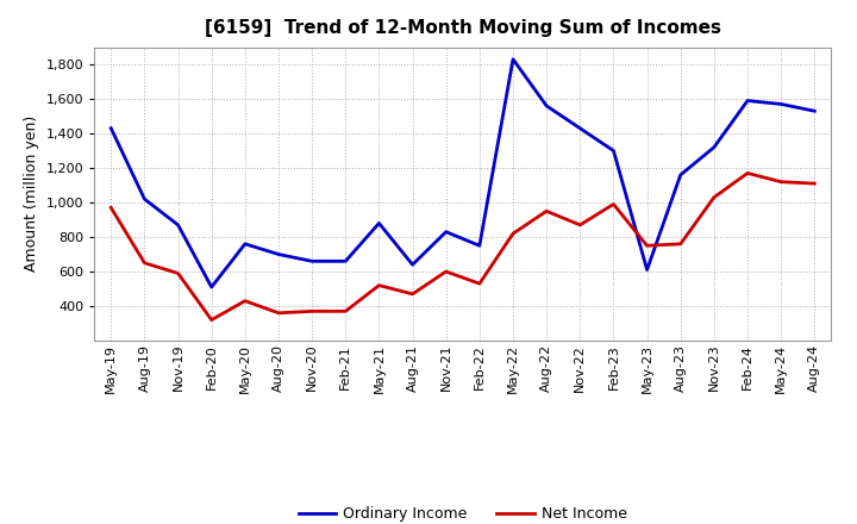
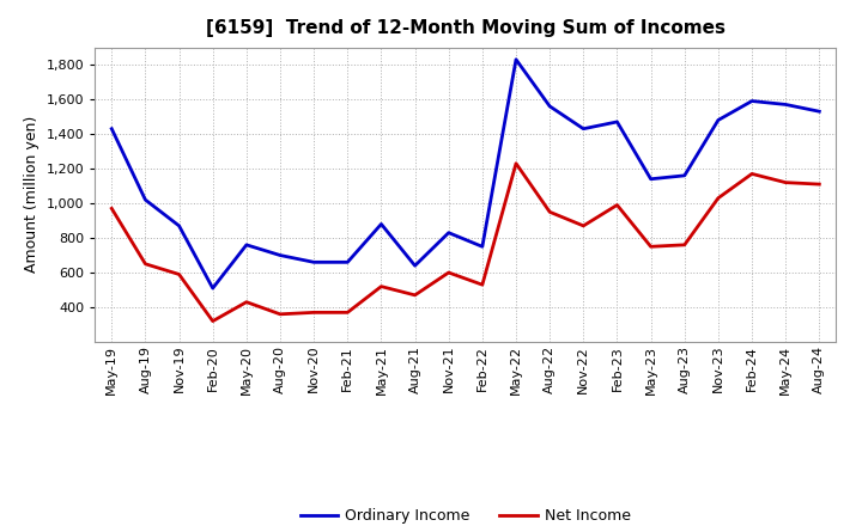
Net Income/May-22: 820 -> 1,230
Ordinary Income/Feb-23: 1,300 -> 1,470
Ordinary Income/May-23: 610 -> 1,140
Ordinary Income/Nov-23: 1,320 -> 1,480
